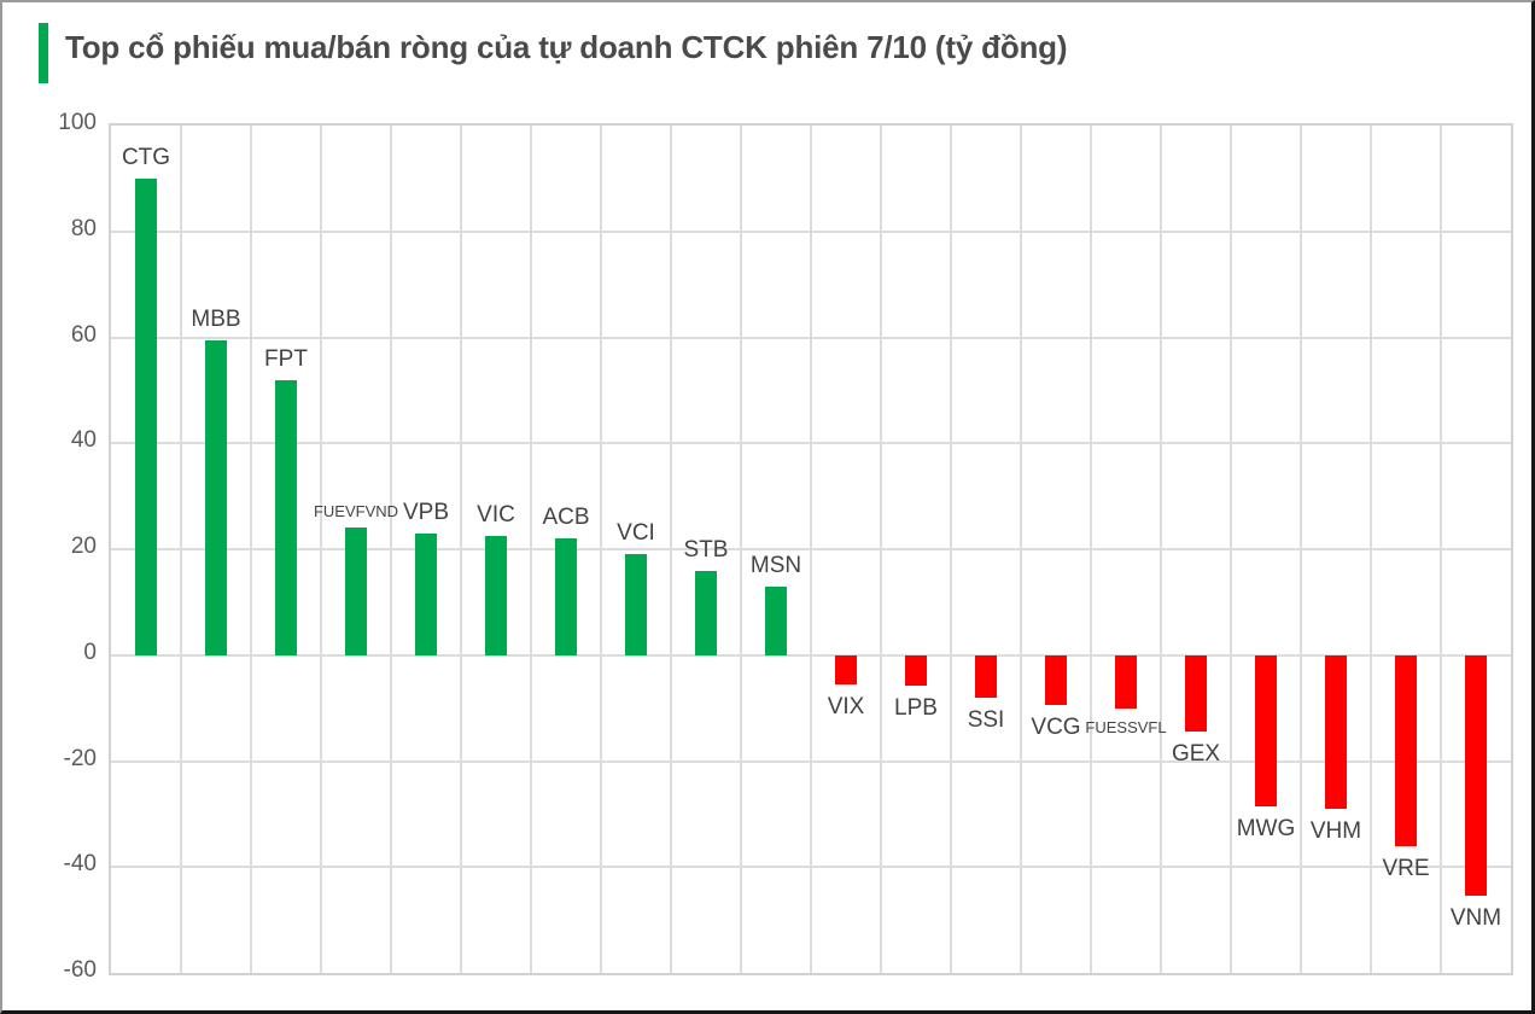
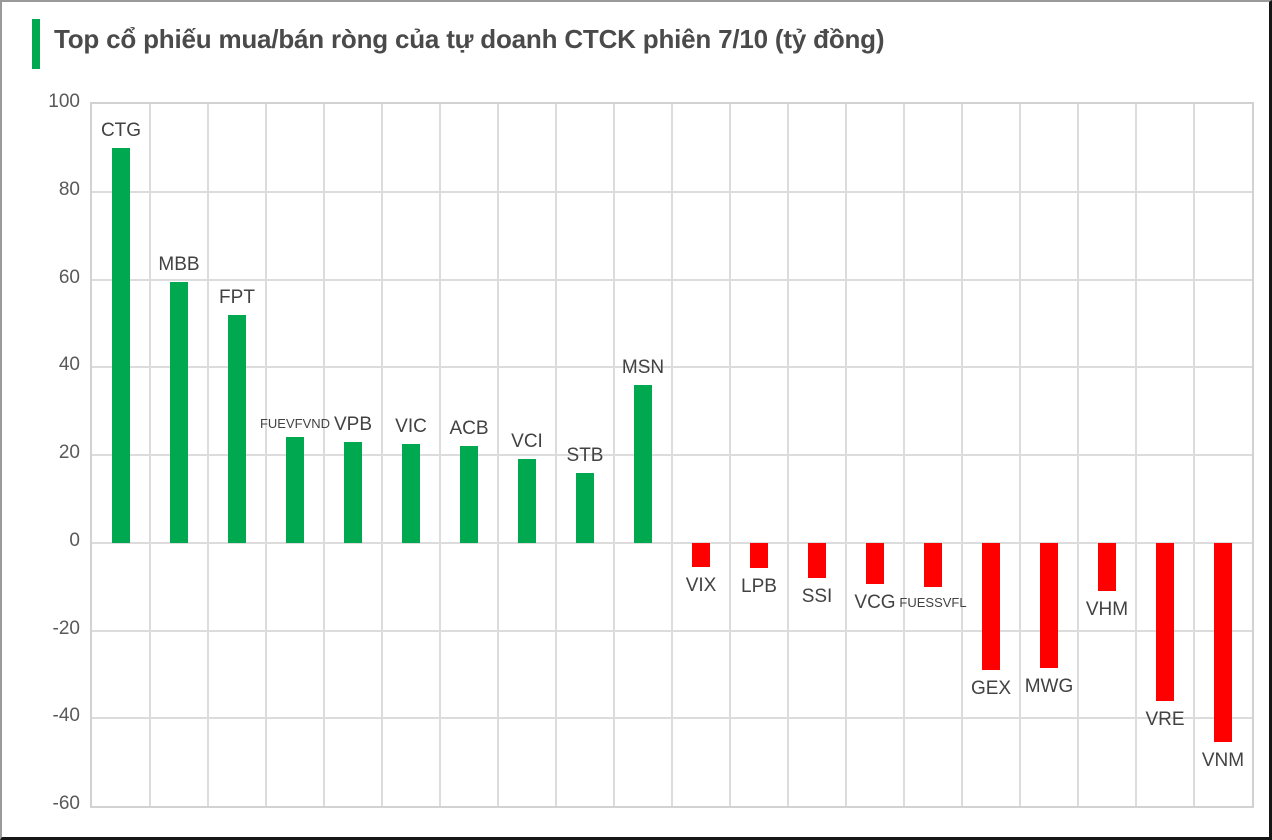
MSN: 13 -> 36
GEX: -14 -> -29
VHM: -29 -> -11
